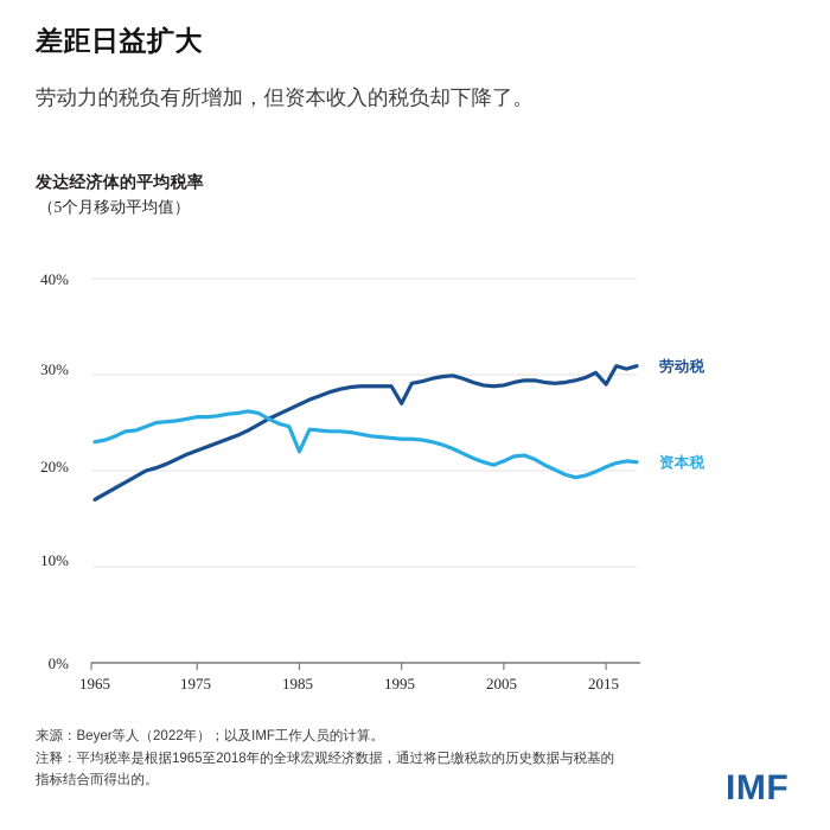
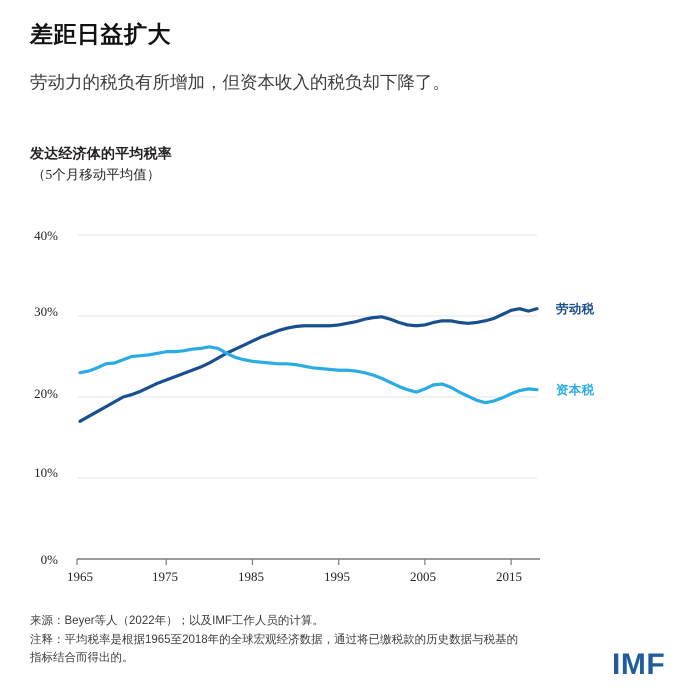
资本税/1985: 22% -> 24%
劳动税/1995: 27% -> 29%
劳动税/2015: 29% -> 31%
